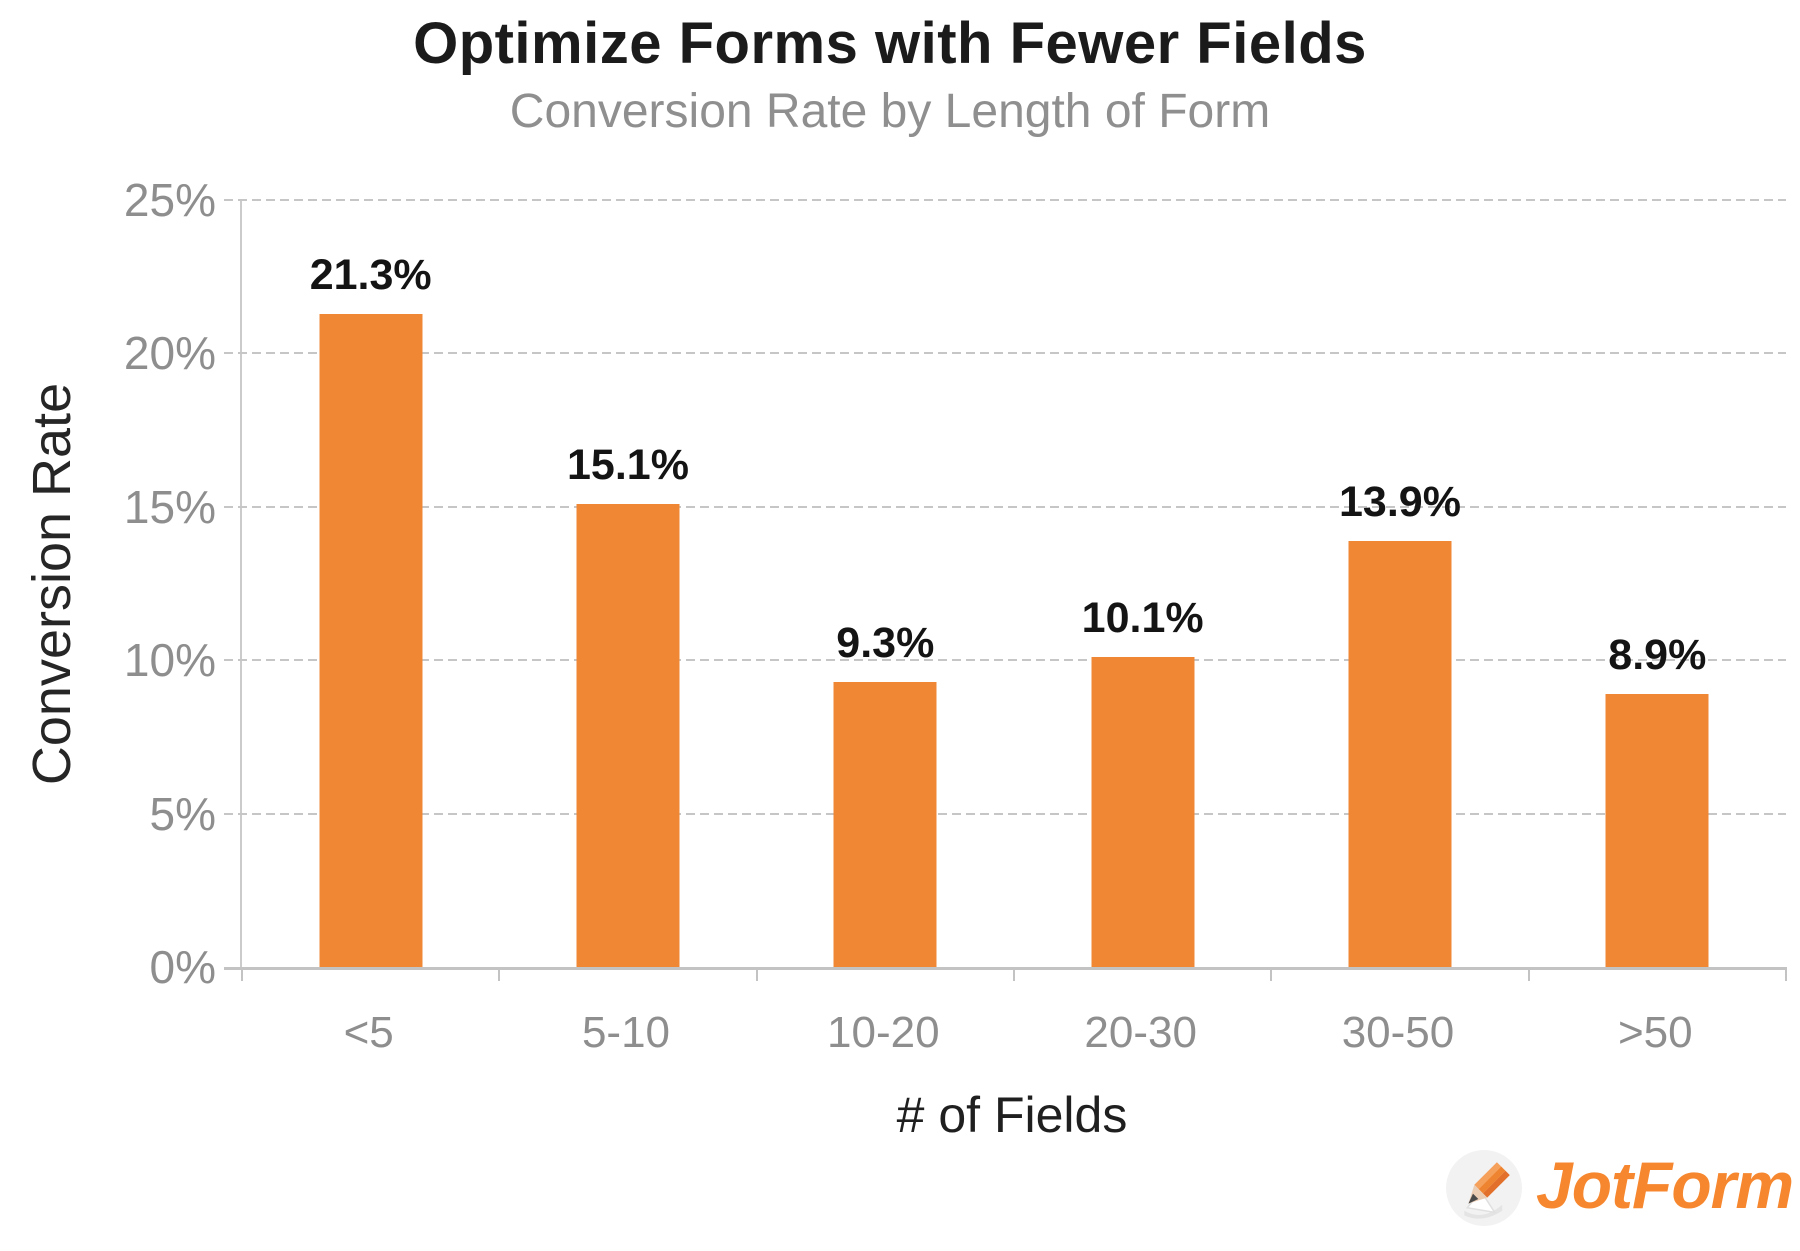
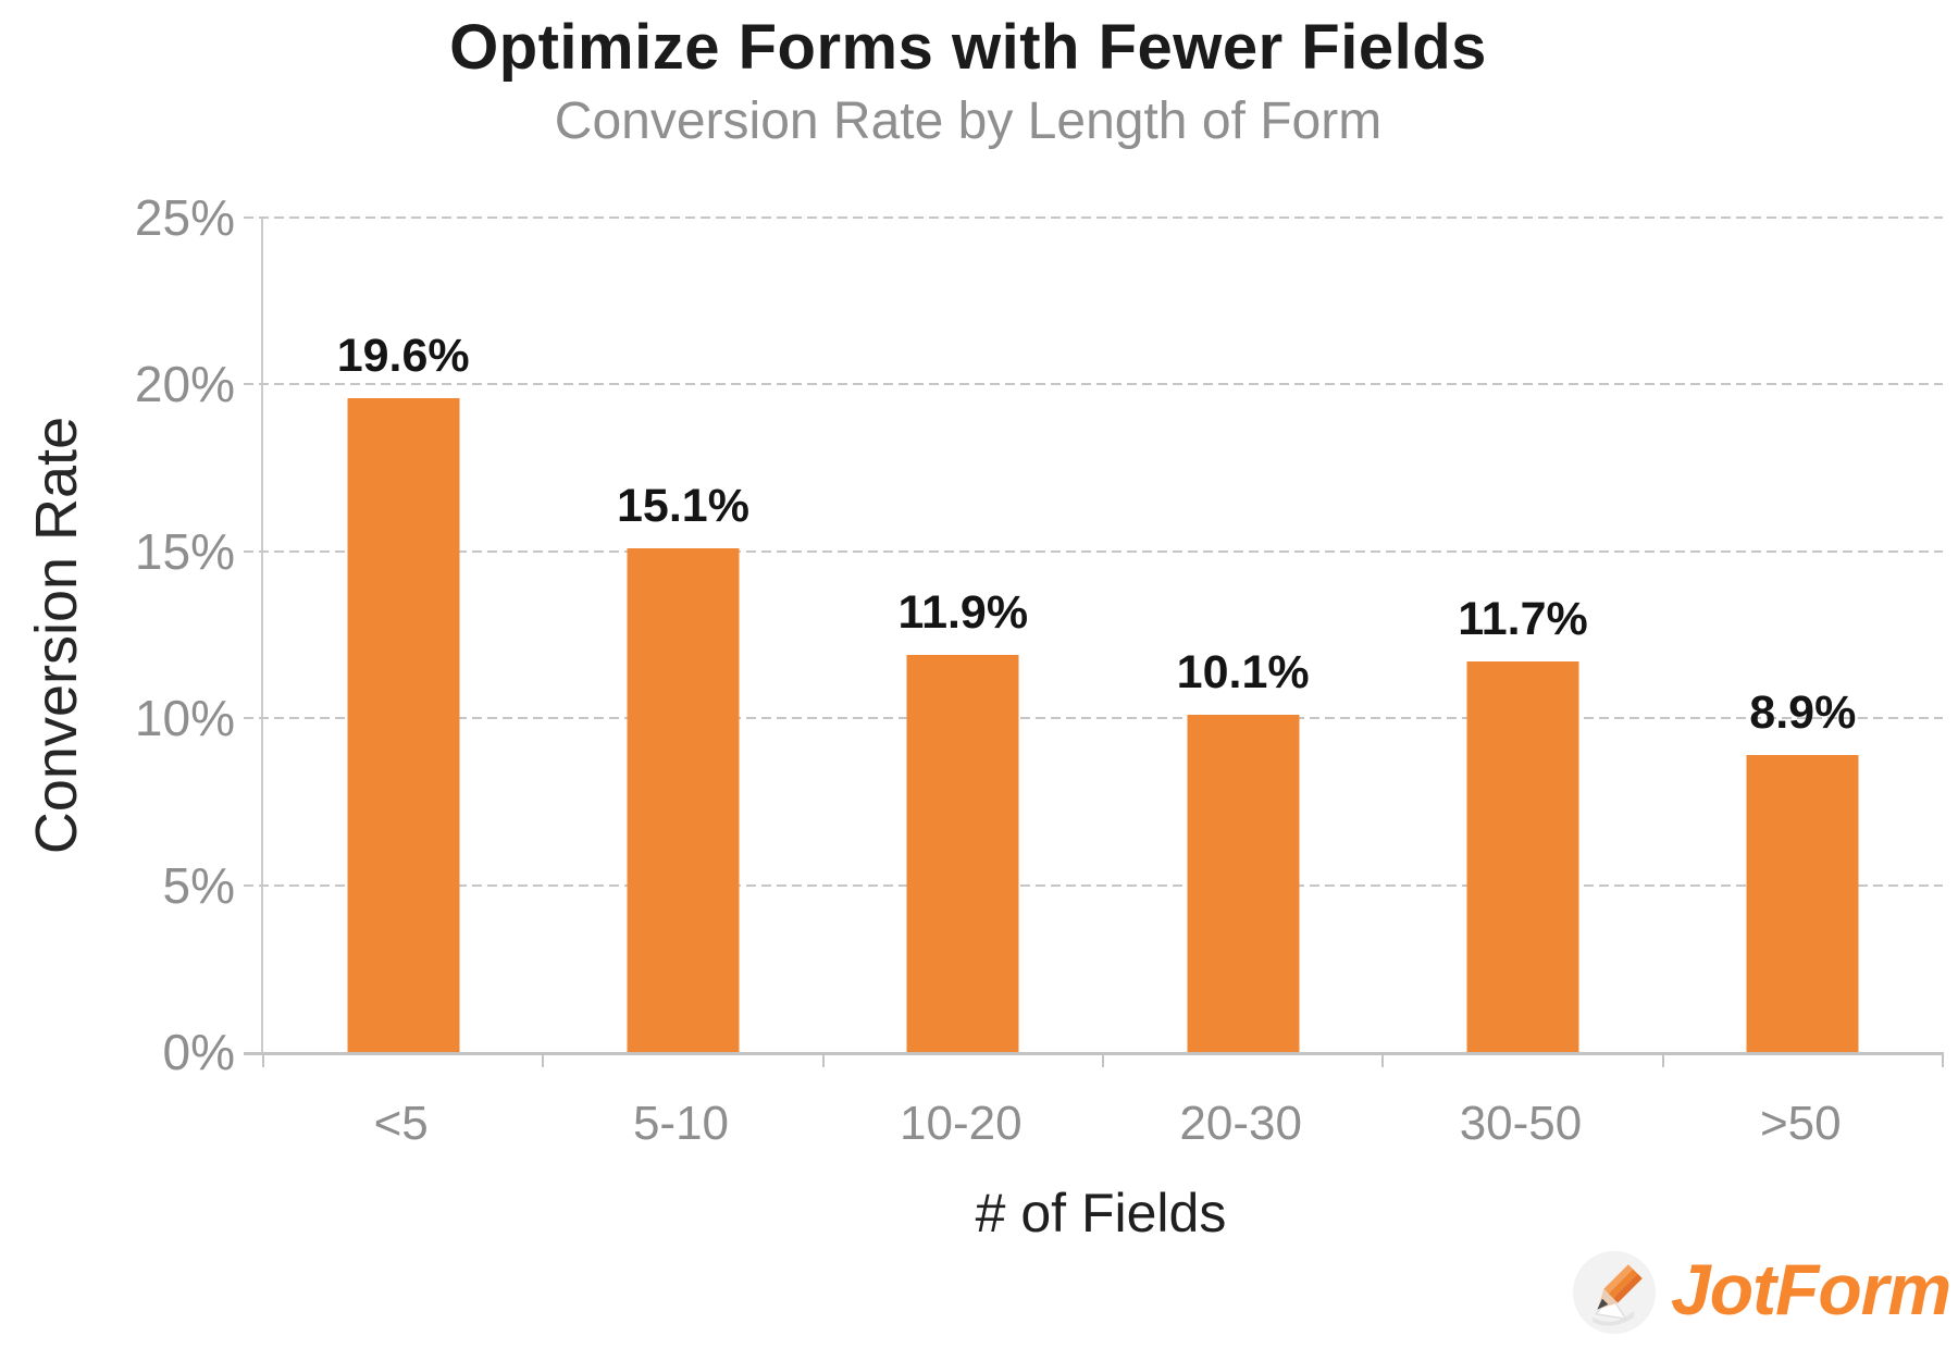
<5: 21.3% -> 19.6%
10-20: 9.3% -> 11.9%
30-50: 13.9% -> 11.7%
